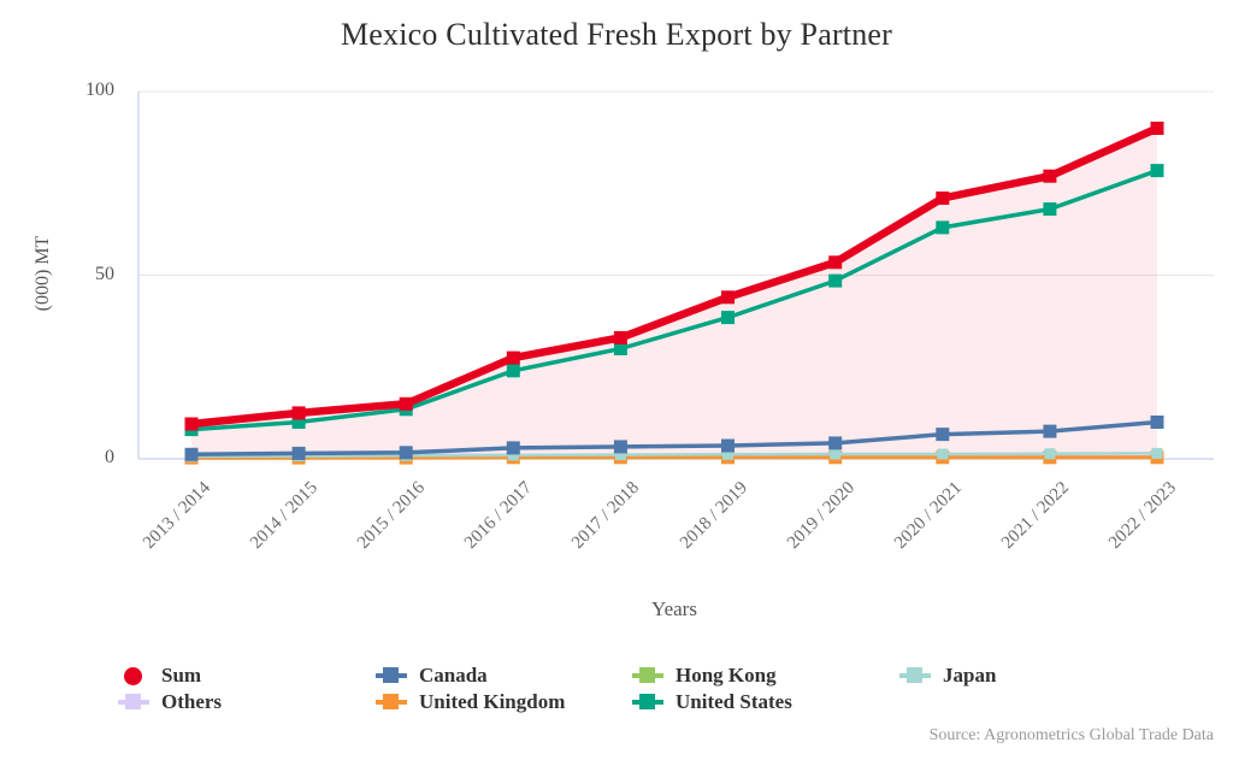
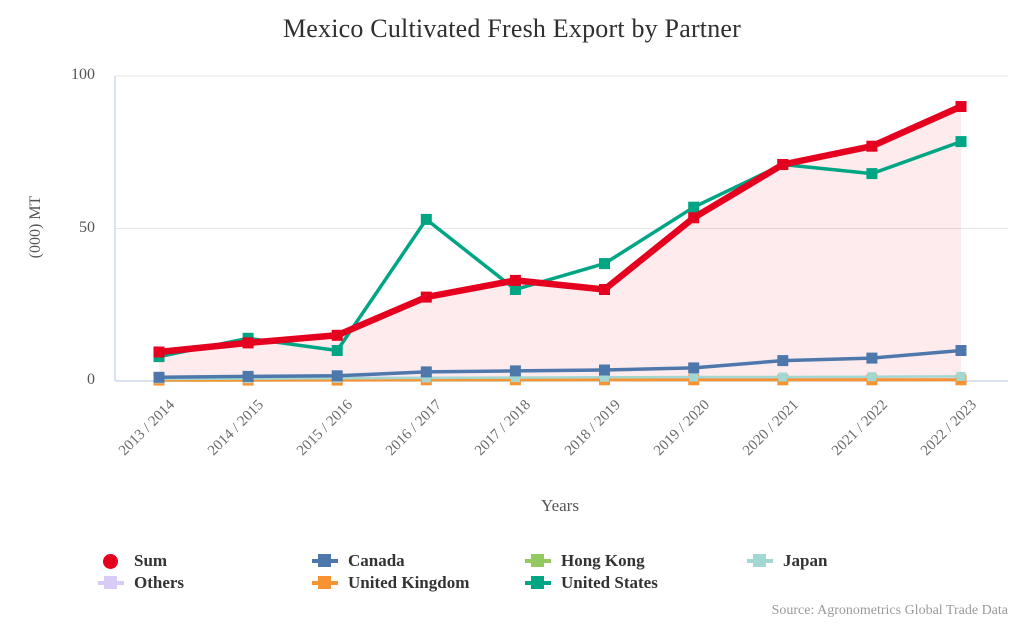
United States/2014 / 2015: 10 -> 14
United States/2015 / 2016: 14 -> 10
United States/2016 / 2017: 24 -> 53
Sum/2018 / 2019: 44 -> 30
United States/2019 / 2020: 48 -> 57
United States/2020 / 2021: 63 -> 71
